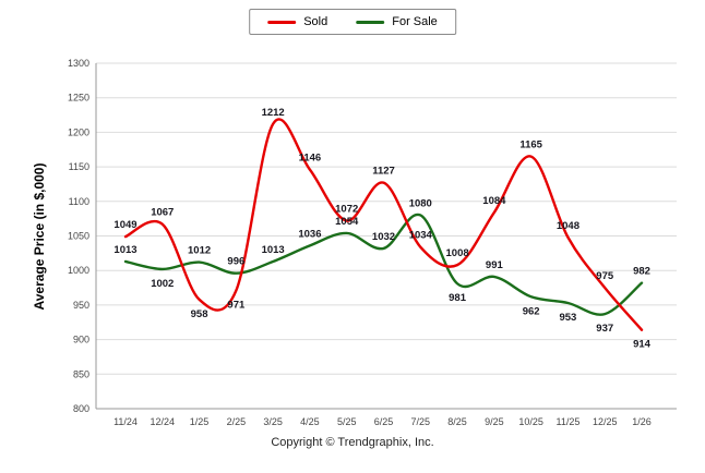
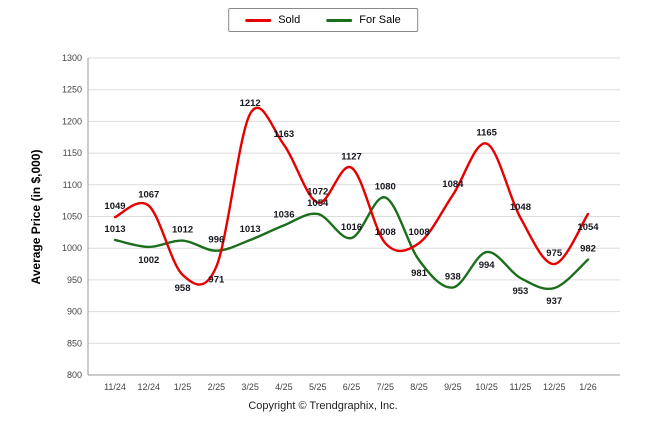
Sold/4/25: 1146 -> 1163
For Sale/6/25: 1032 -> 1016
Sold/7/25: 1034 -> 1008
For Sale/9/25: 991 -> 938
For Sale/10/25: 962 -> 994
Sold/1/26: 914 -> 1054
